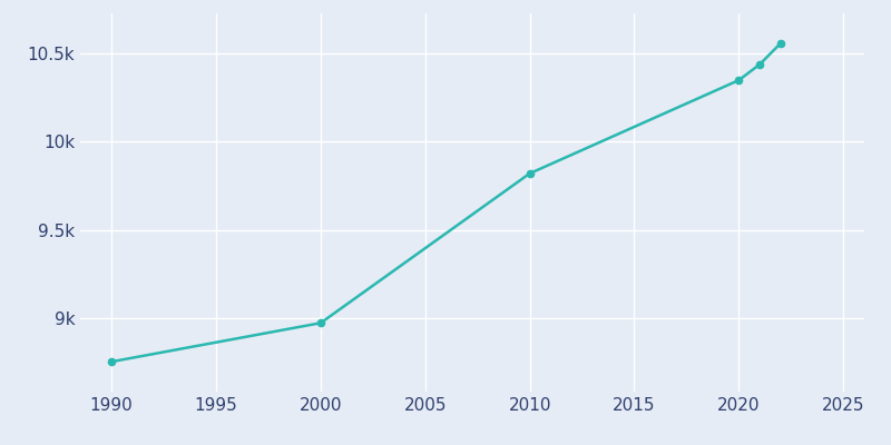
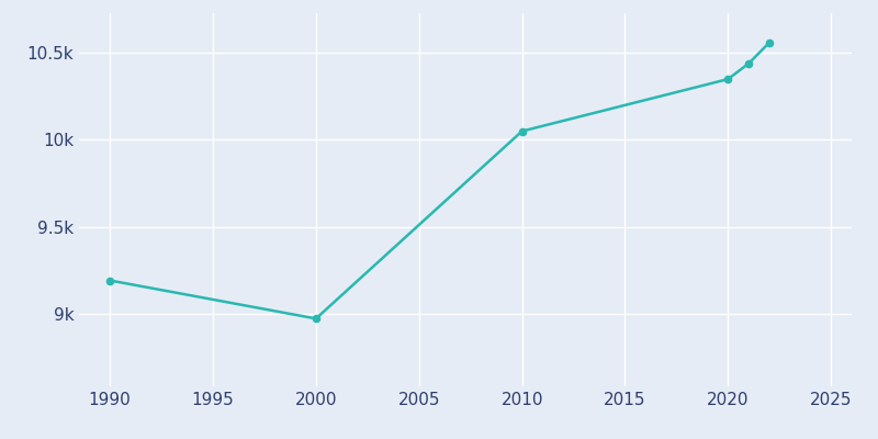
1990: 8.75k -> 9.19k
2010: 9.82k -> 10.05k
